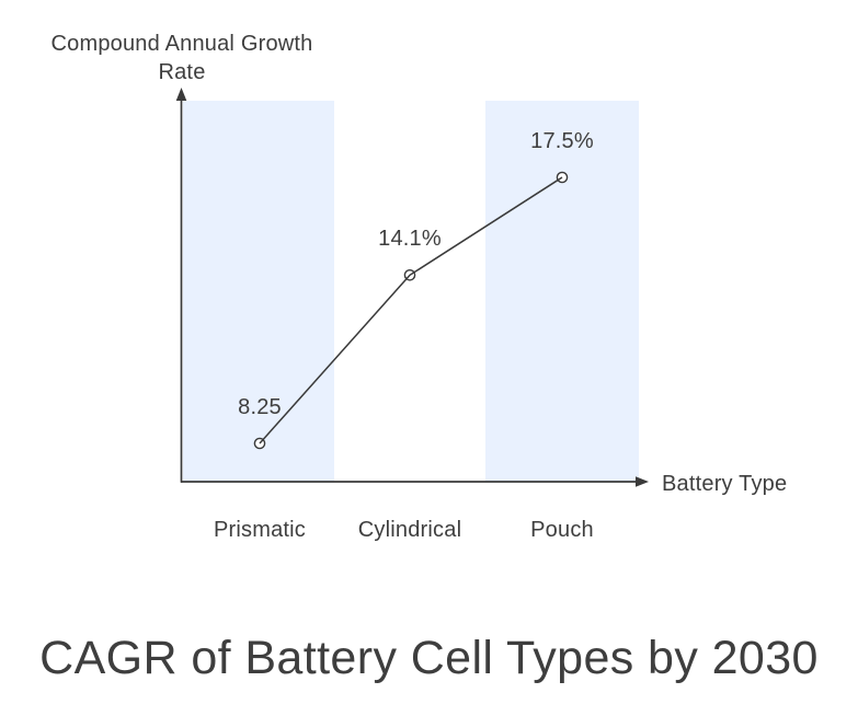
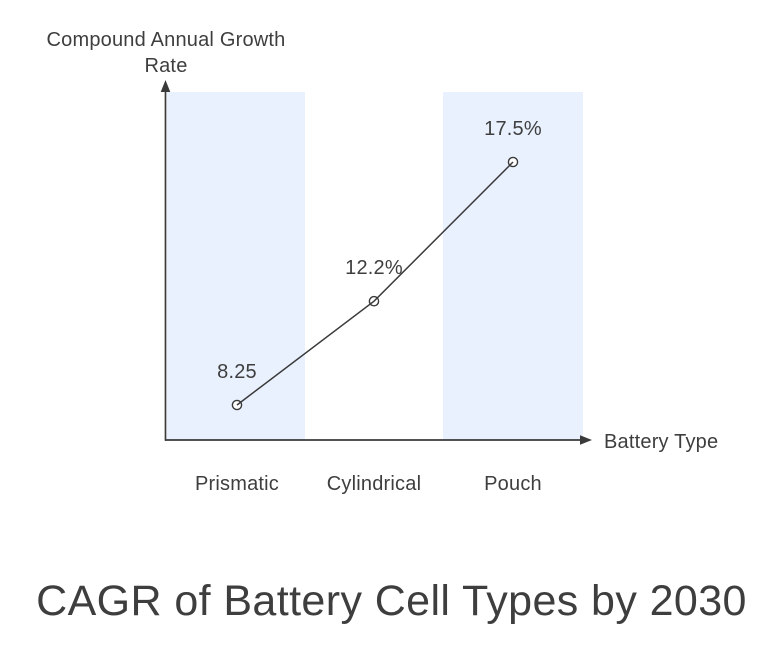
Cylindrical: 14.1% -> 12.2%
